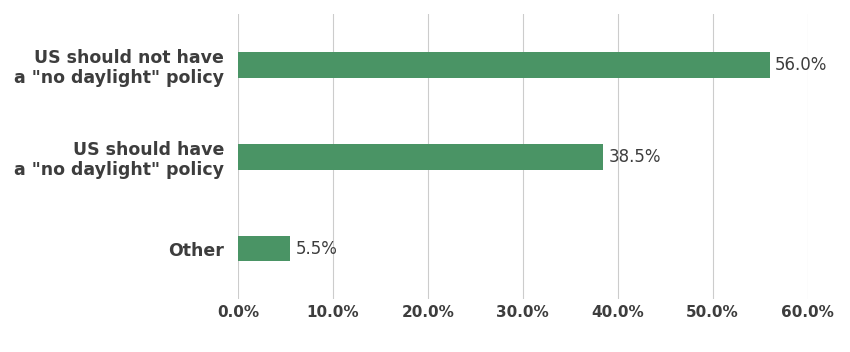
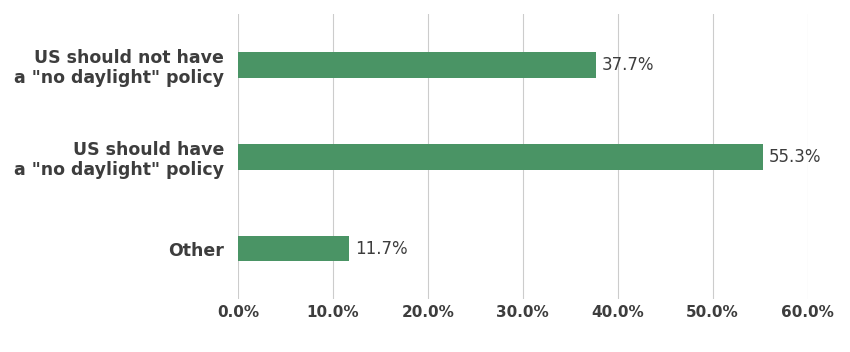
US should not have a "no daylight" policy: 56.0% -> 37.7%
US should have a "no daylight" policy: 38.5% -> 55.3%
Other: 5.5% -> 11.7%
